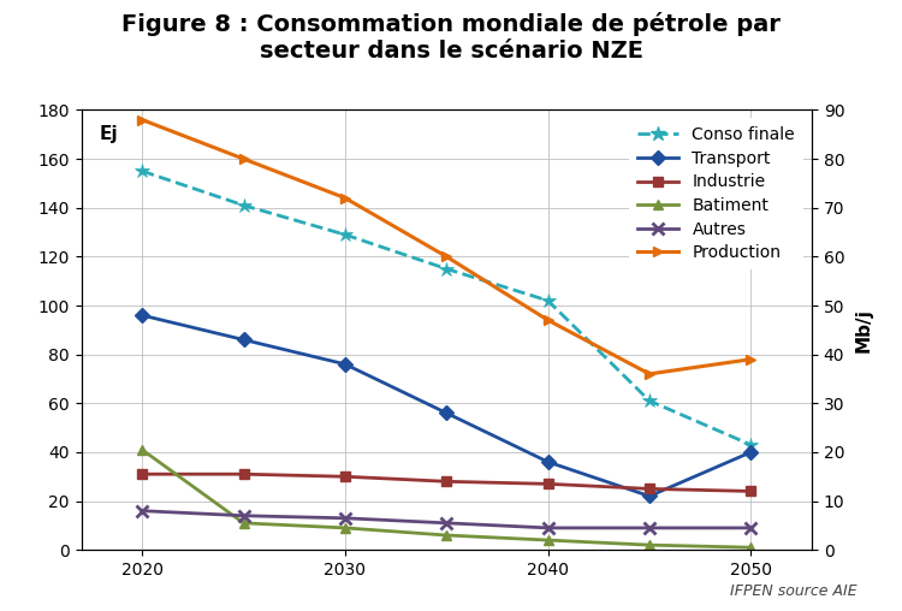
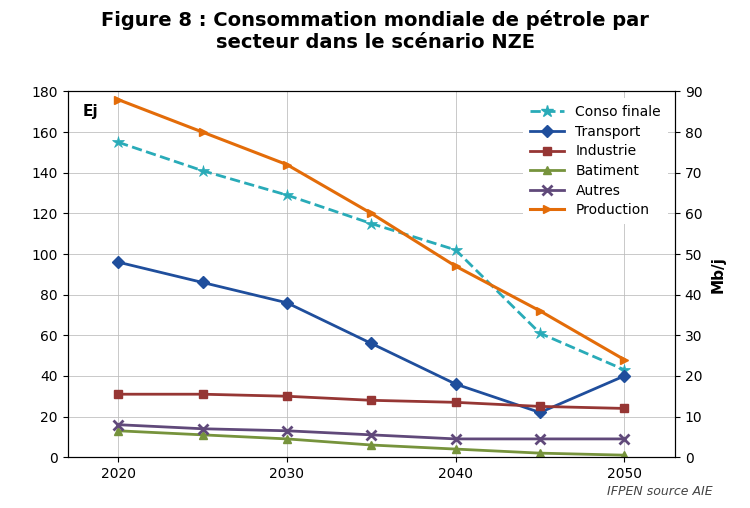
Batiment/2020: 41 -> 13
Production/2050: 39 -> 24
